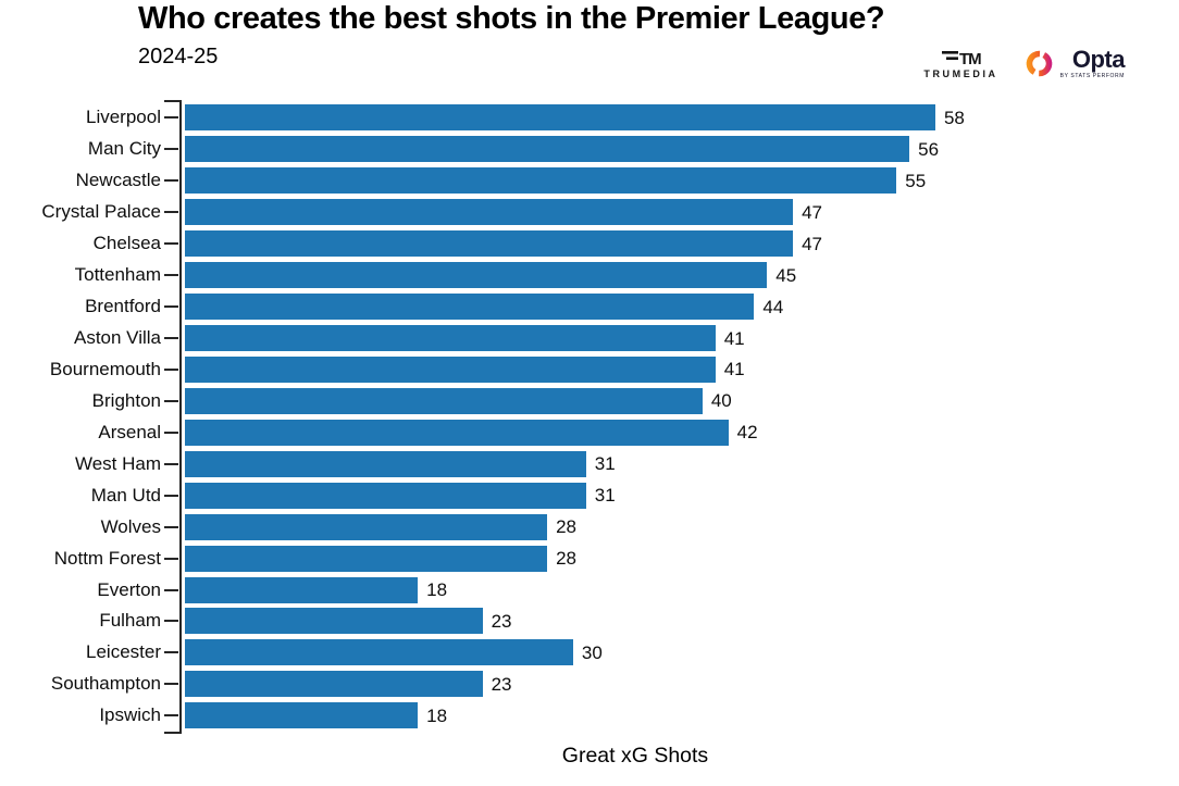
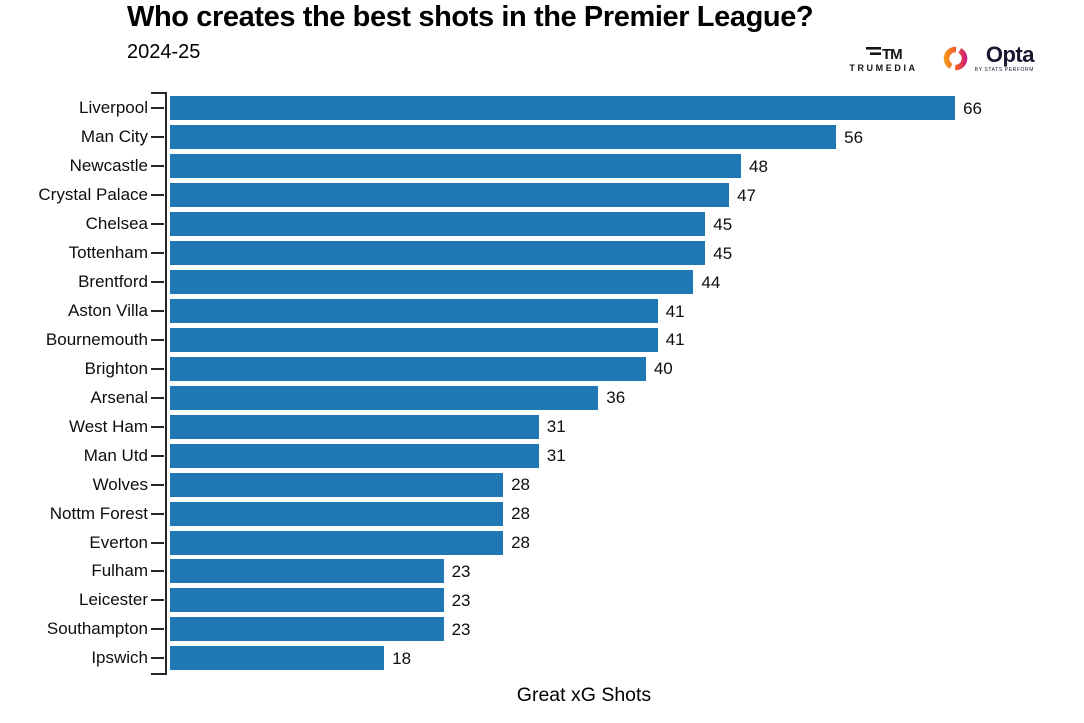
Liverpool: 58 -> 66
Newcastle: 55 -> 48
Chelsea: 47 -> 45
Arsenal: 42 -> 36
Everton: 18 -> 28
Leicester: 30 -> 23
